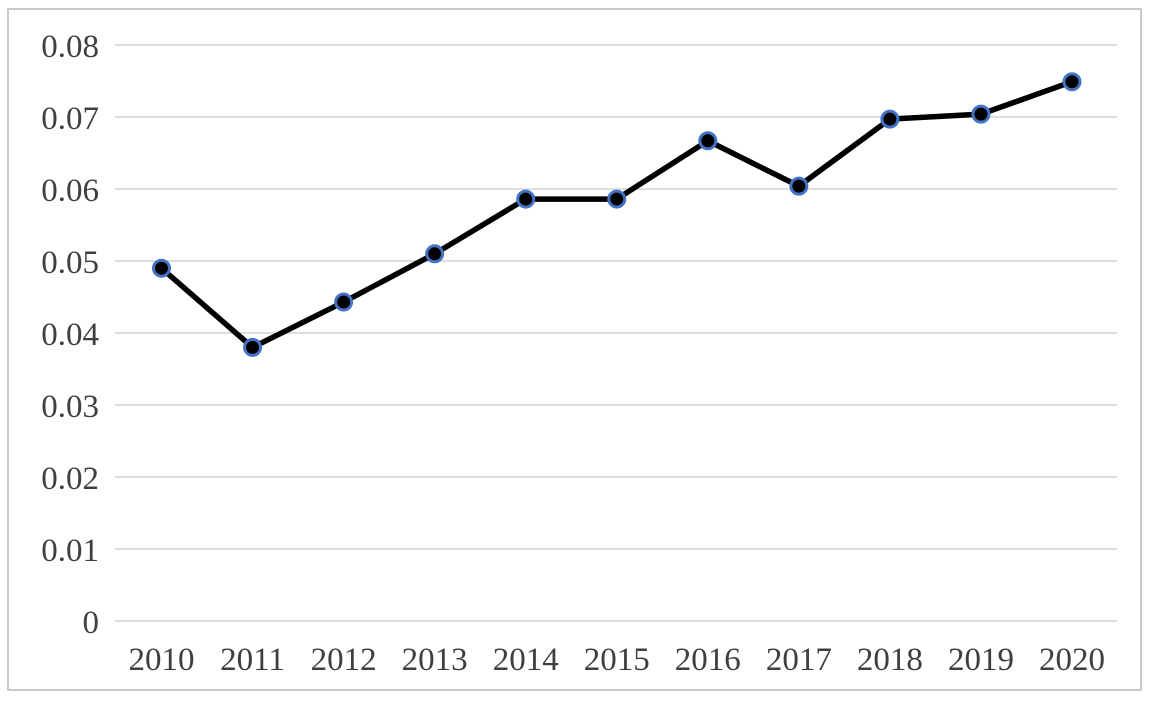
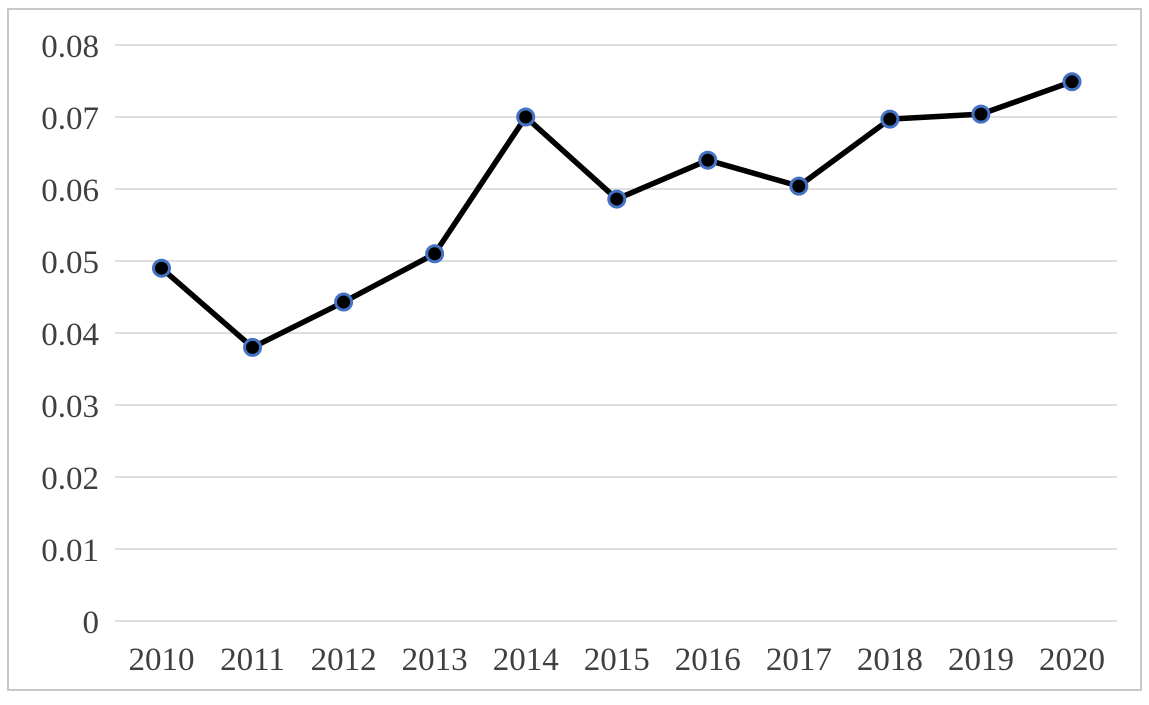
2014: 0.059 -> 0.070
2016: 0.067 -> 0.064
